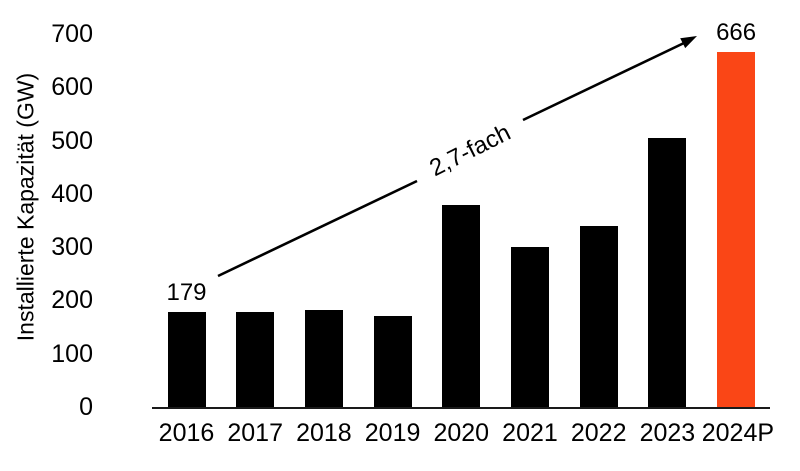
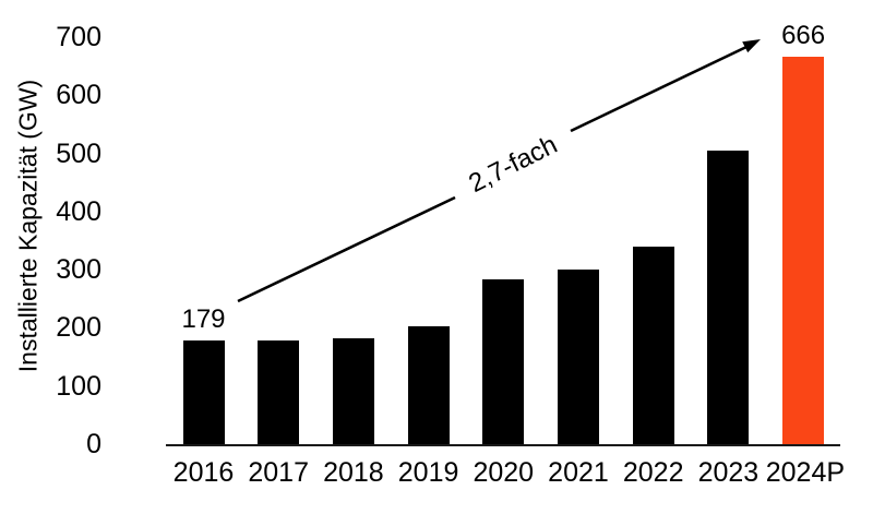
2019: 170 -> 200
2020: 380 -> 280
